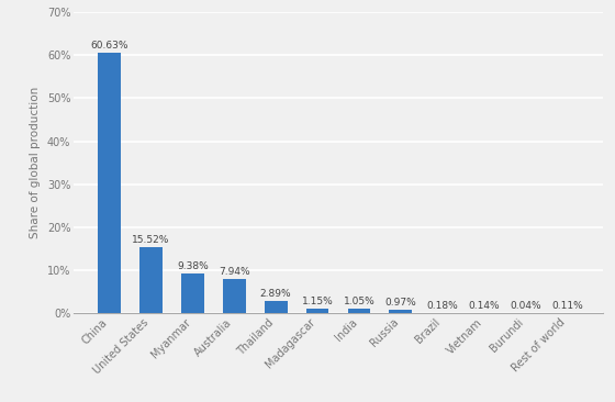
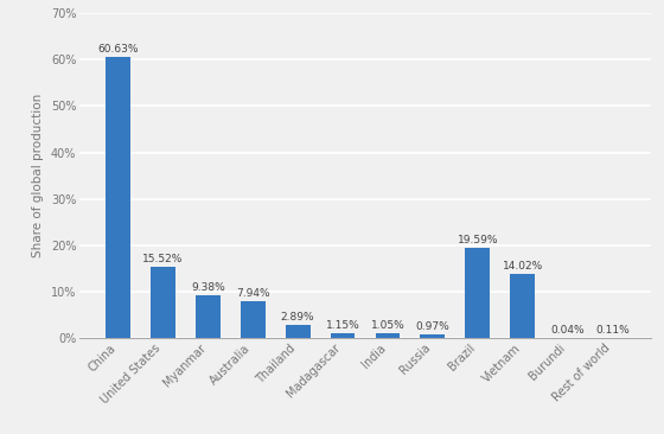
Brazil: 0.18% -> 19.59%
Vietnam: 0.14% -> 14.02%
